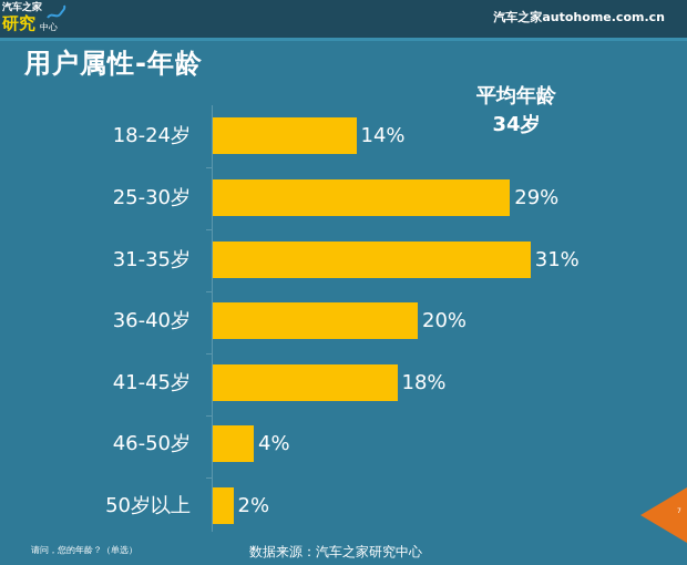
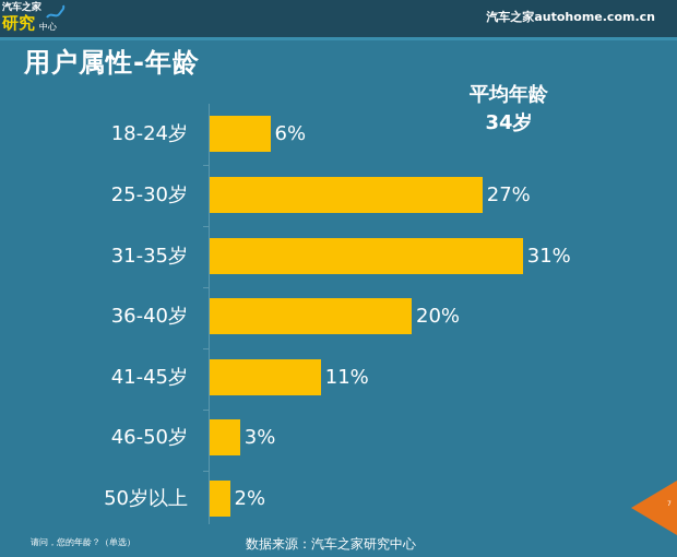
18-24岁: 14% -> 6%
25-30岁: 29% -> 27%
41-45岁: 18% -> 11%
46-50岁: 4% -> 3%
